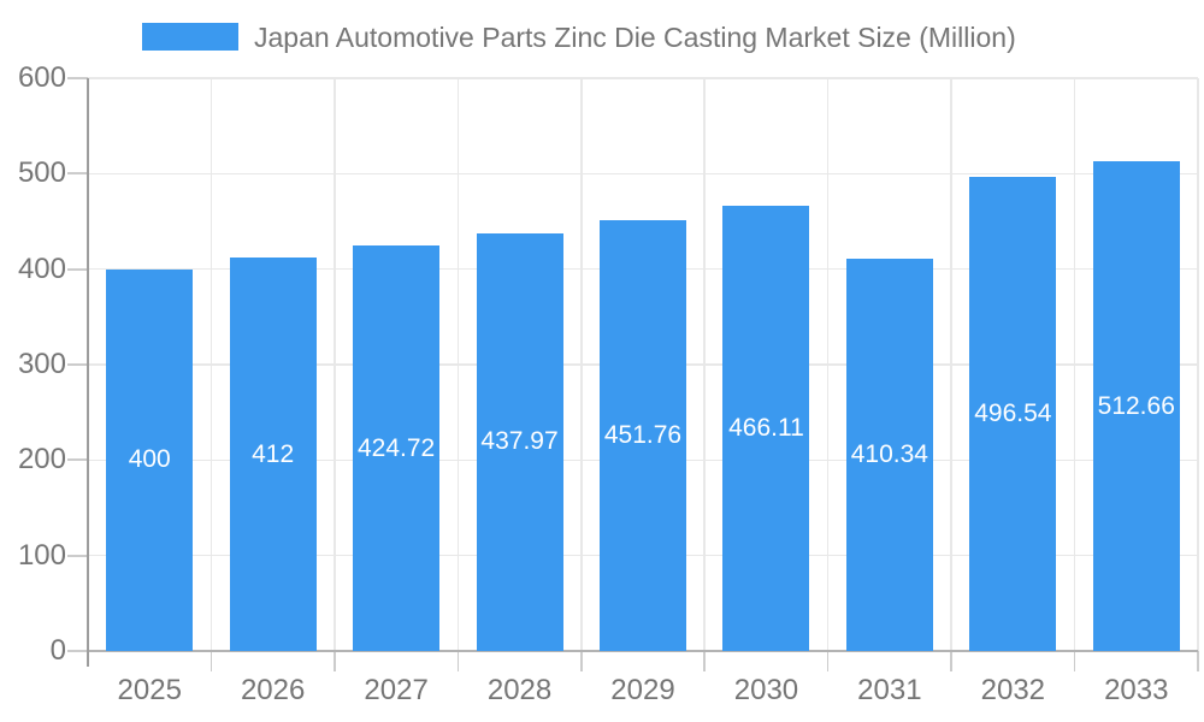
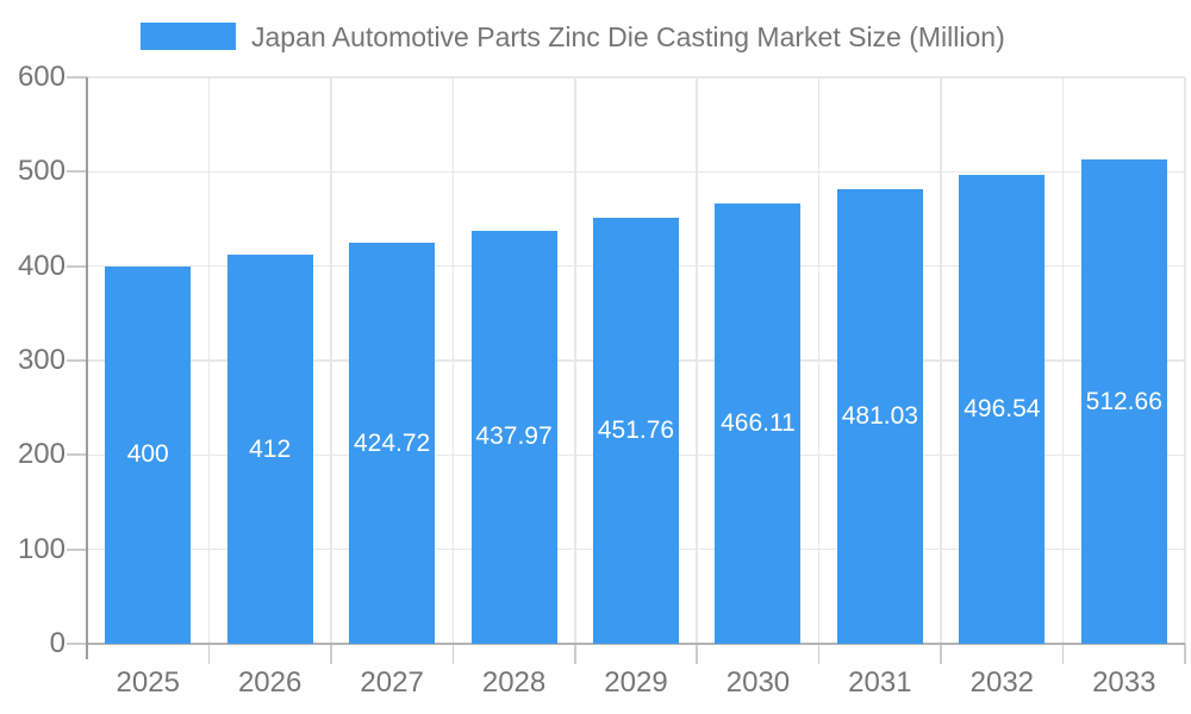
2031: 410.34 -> 481.03
